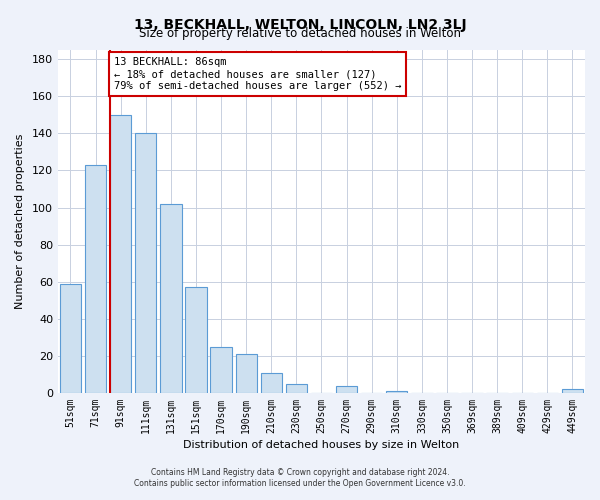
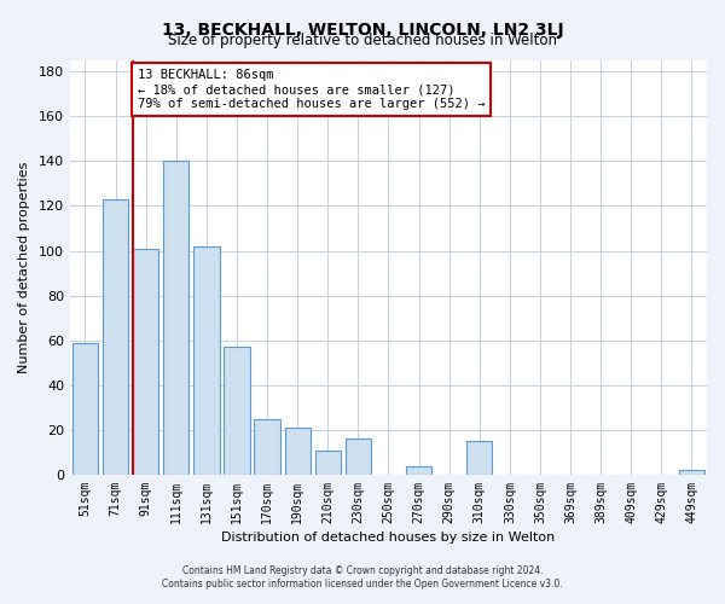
91sqm: 150 -> 101
230sqm: 5 -> 16
310sqm: 1 -> 15
